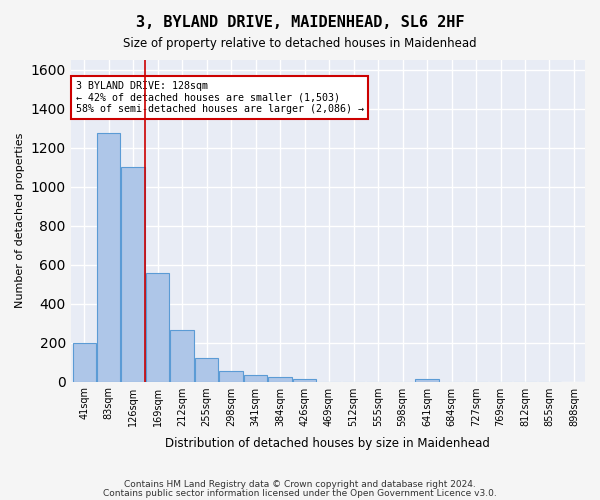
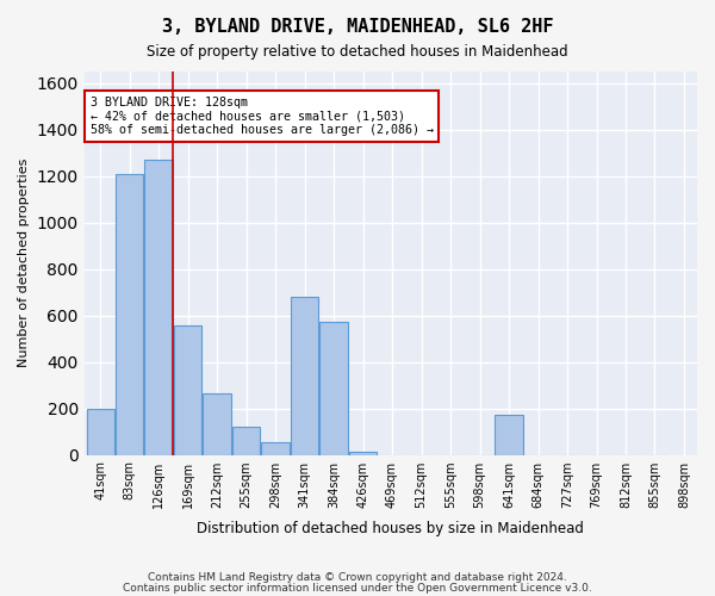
83sqm: 1280 -> 1210
126sqm: 1100 -> 1270
341sqm: 40 -> 680
384sqm: 20 -> 570
641sqm: 20 -> 170
